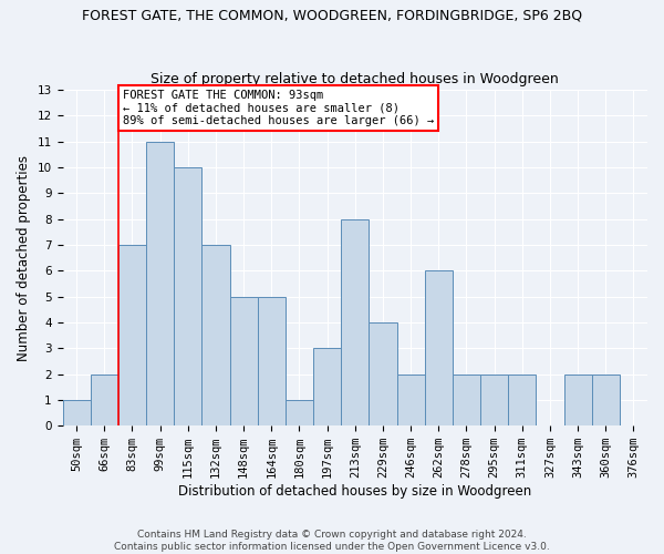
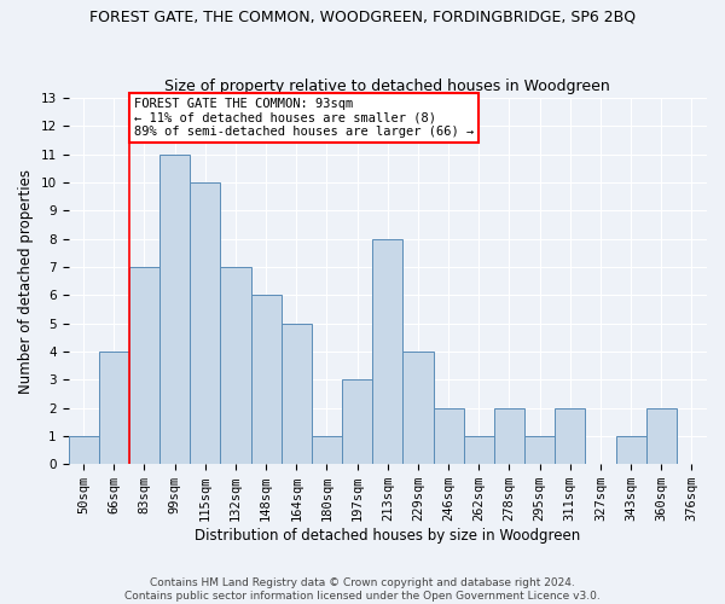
66sqm: 2 -> 4
148sqm: 5 -> 6
262sqm: 6 -> 1
295sqm: 2 -> 1
343sqm: 2 -> 1
